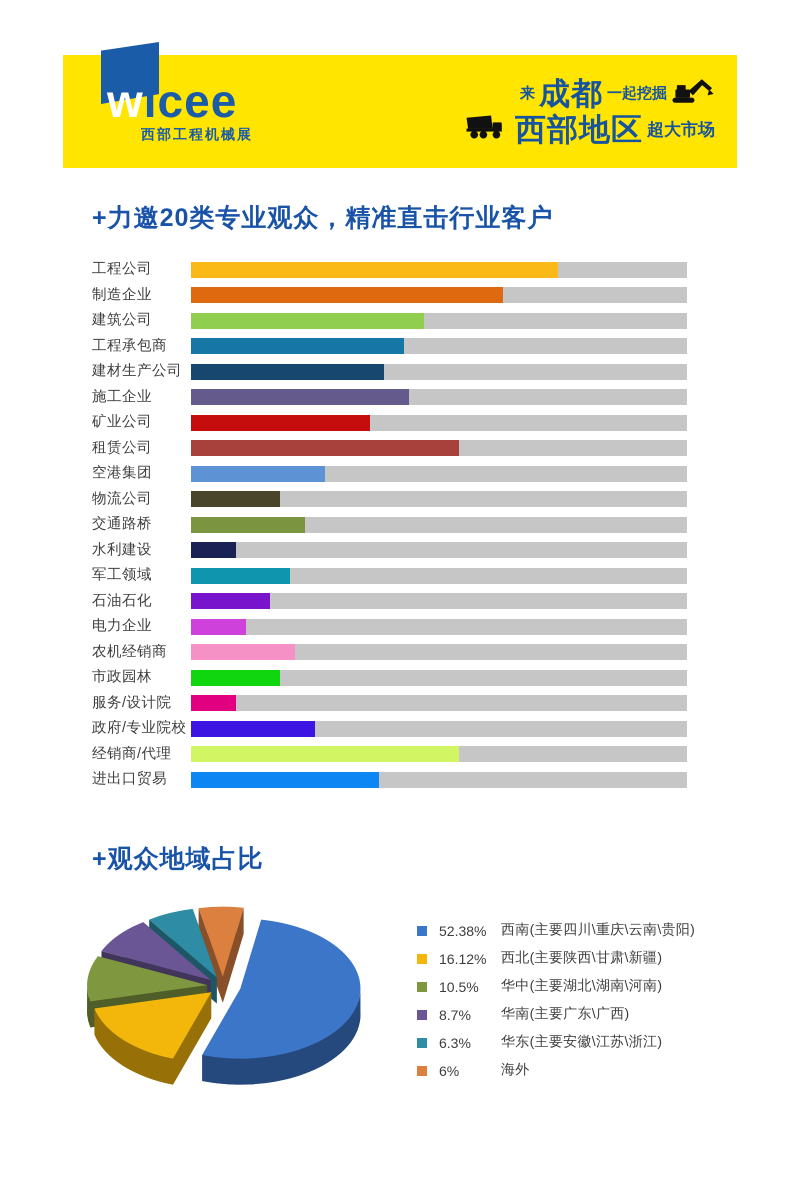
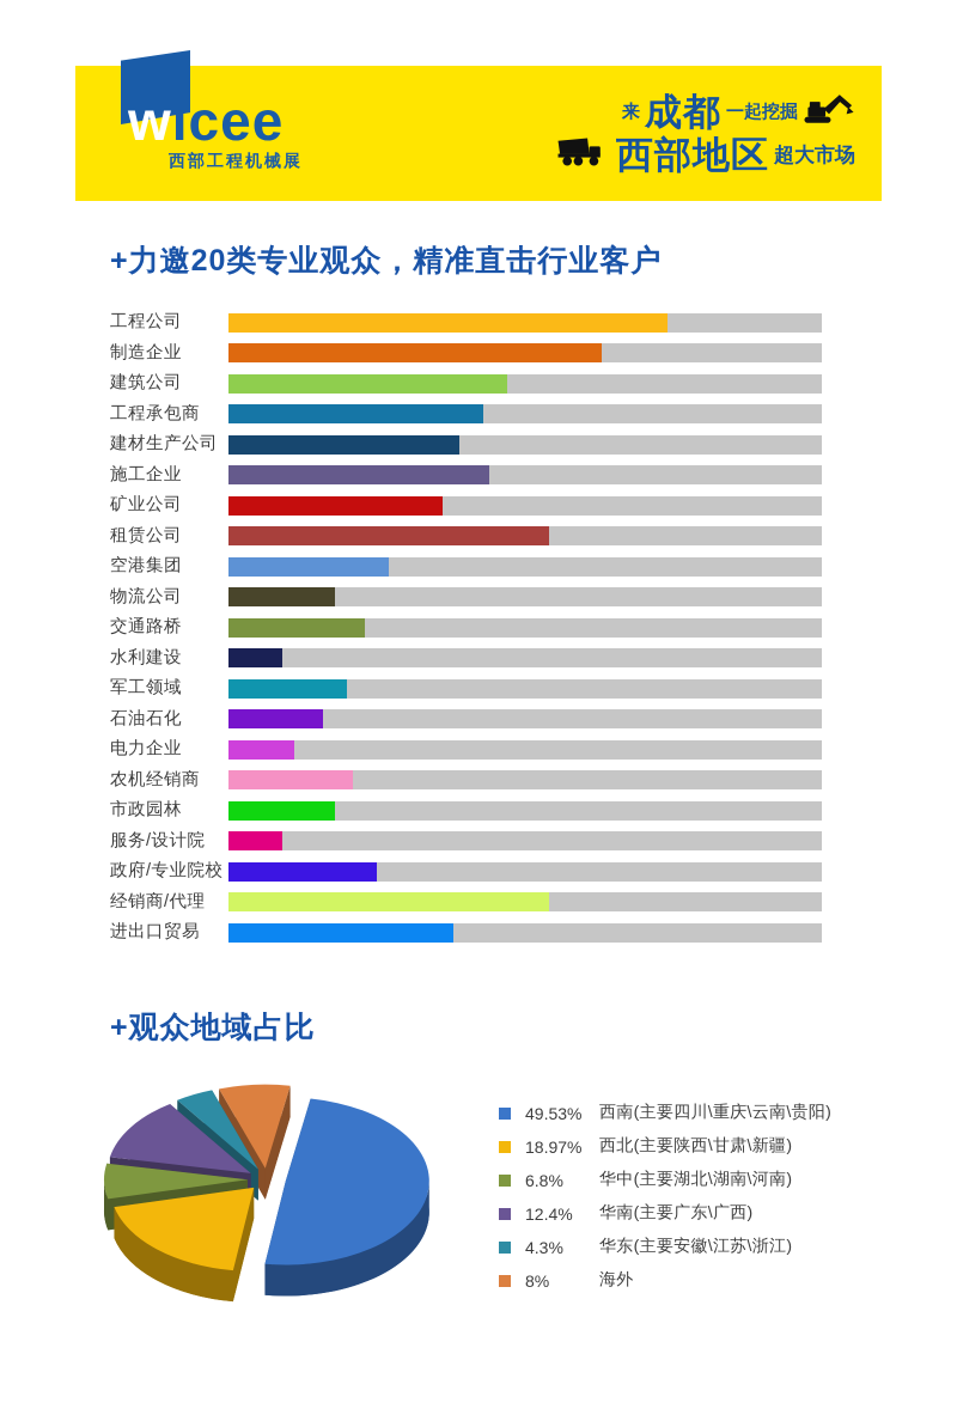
+观众地域占比/西南(主要四川\重庆\云南\贵阳): 52.38% -> 49.53%
+观众地域占比/西北(主要陕西\甘肃\新疆): 16.12% -> 18.97%
+观众地域占比/华中(主要湖北\湖南\河南): 10.5% -> 6.8%
+观众地域占比/华南(主要广东\广西): 8.7% -> 12.4%
+观众地域占比/华东(主要安徽\江苏\浙江): 6.3% -> 4.3%
+观众地域占比/海外: 6% -> 8%
